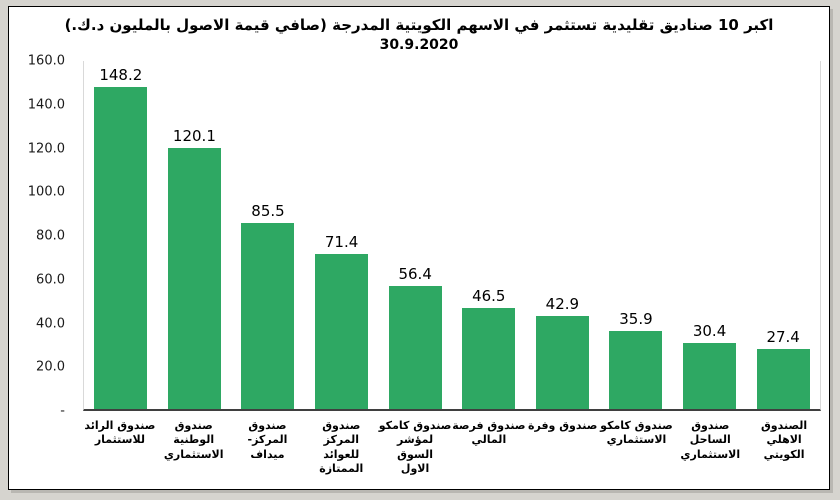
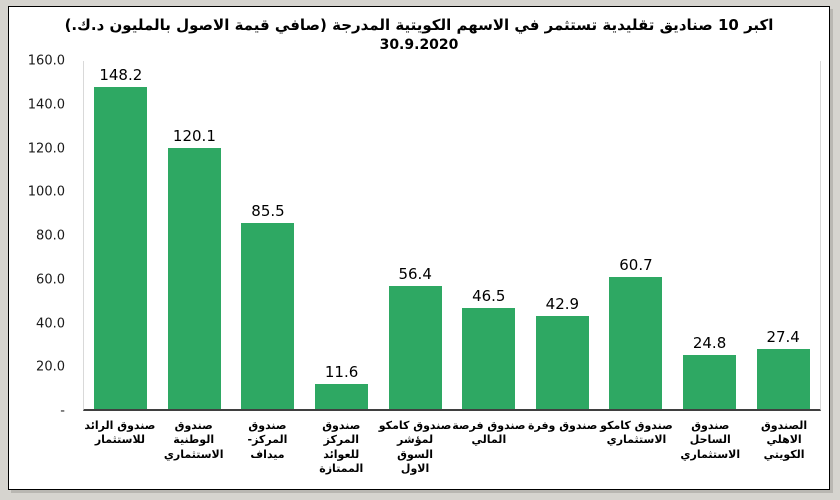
صندوق المركز للعوائد الممتازة: 71.4 -> 11.6
صندوق كامكو الاستثماري: 35.9 -> 60.7
صندوق الساحل الاستثماري: 30.4 -> 24.8
